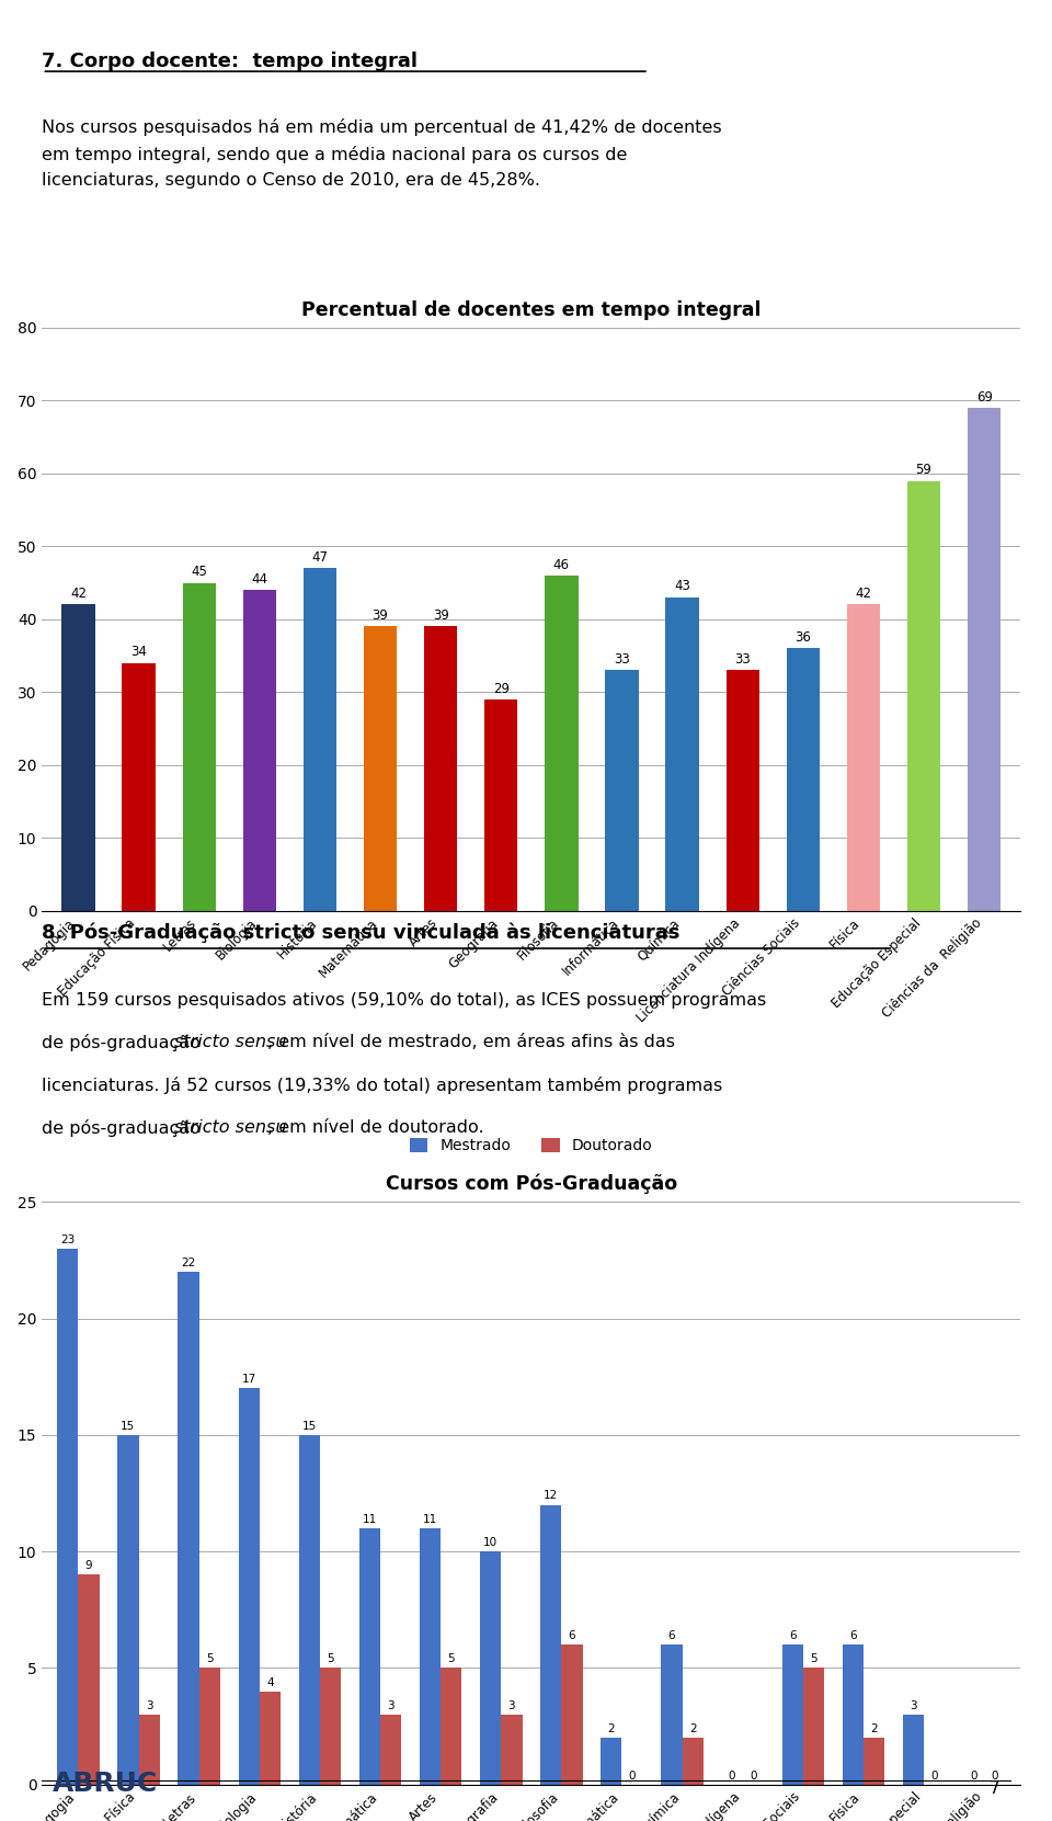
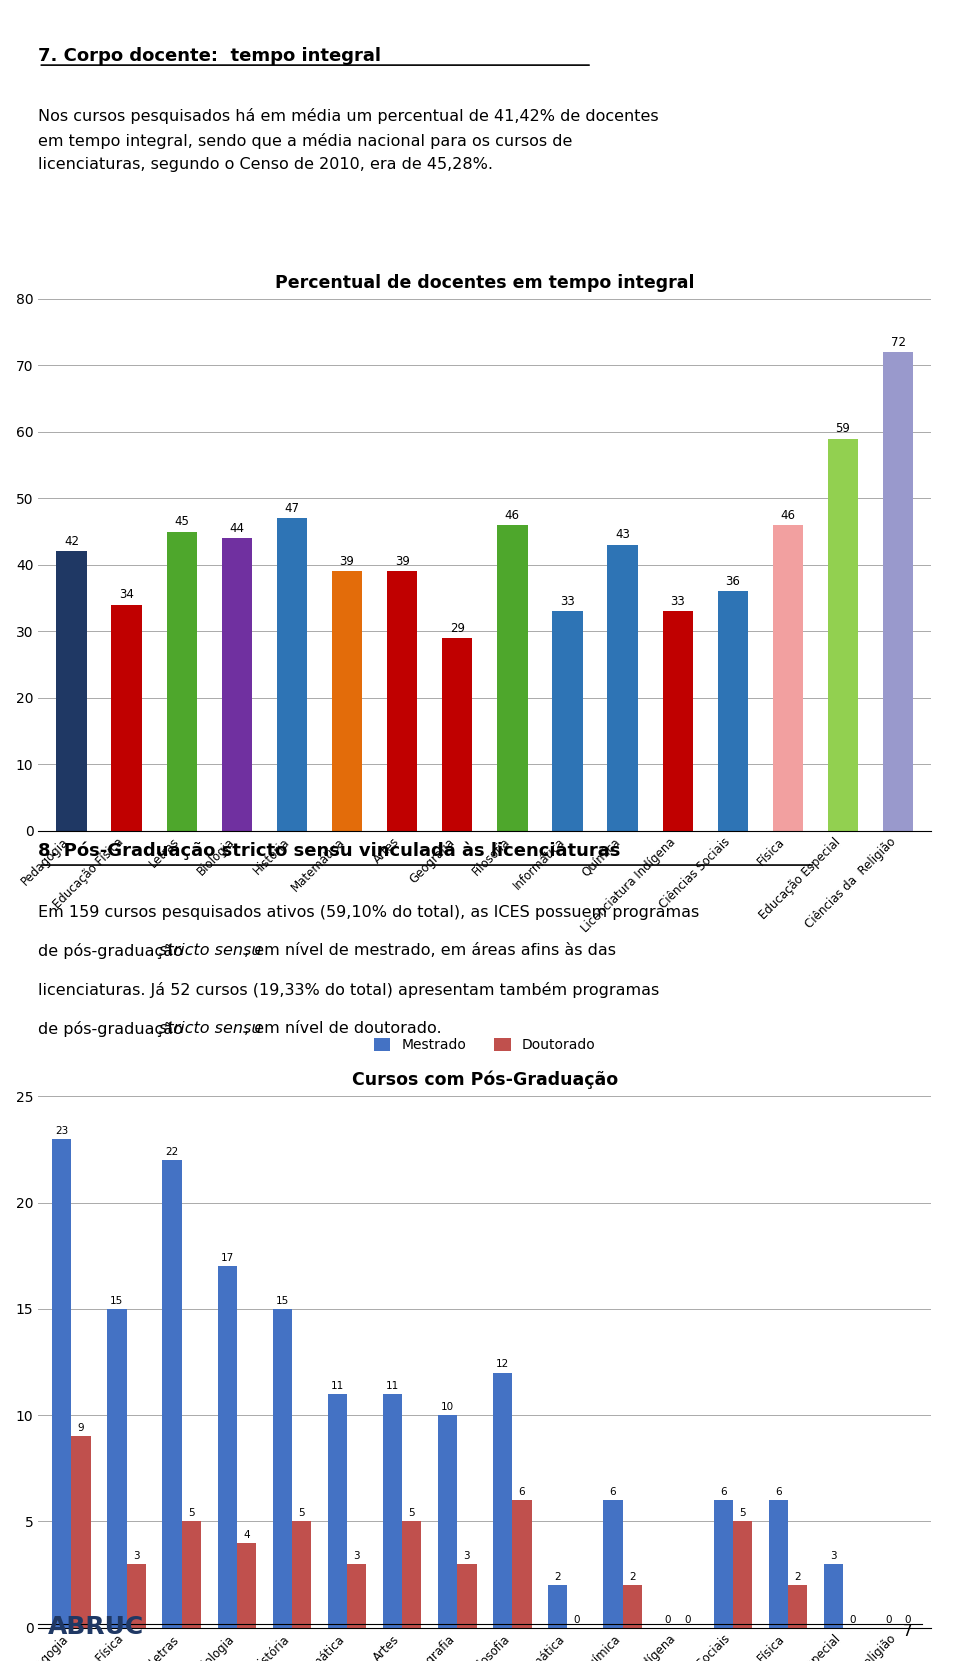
Percentual de docentes em tempo integral/Física: 42 -> 46
Percentual de docentes em tempo integral/Ciências da Religião: 69 -> 72
